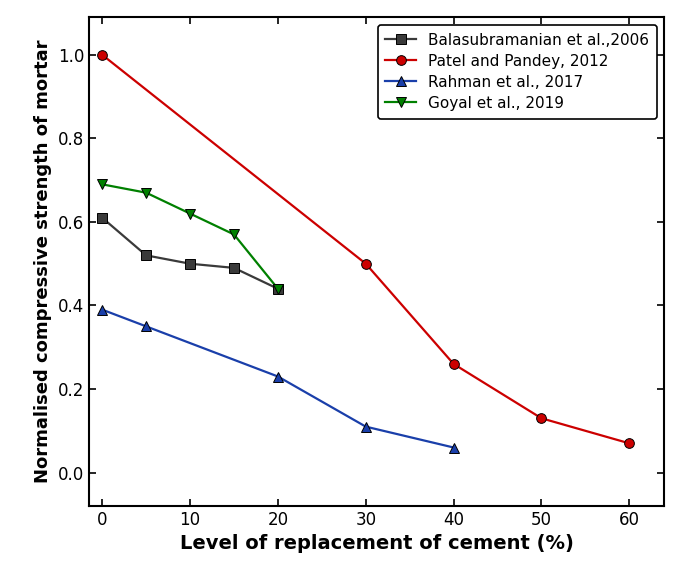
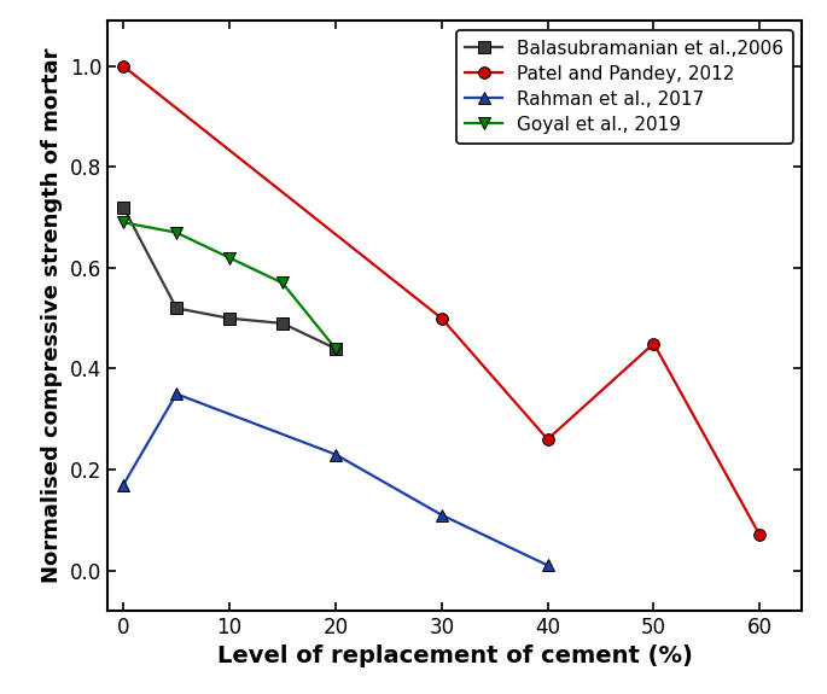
Balasubramanian et al.,2006/0: 0.61 -> 0.72
Rahman et al., 2017/0: 0.39 -> 0.17
Rahman et al., 2017/40: 0.06 -> 0.01
Patel and Pandey, 2012/50: 0.13 -> 0.45
